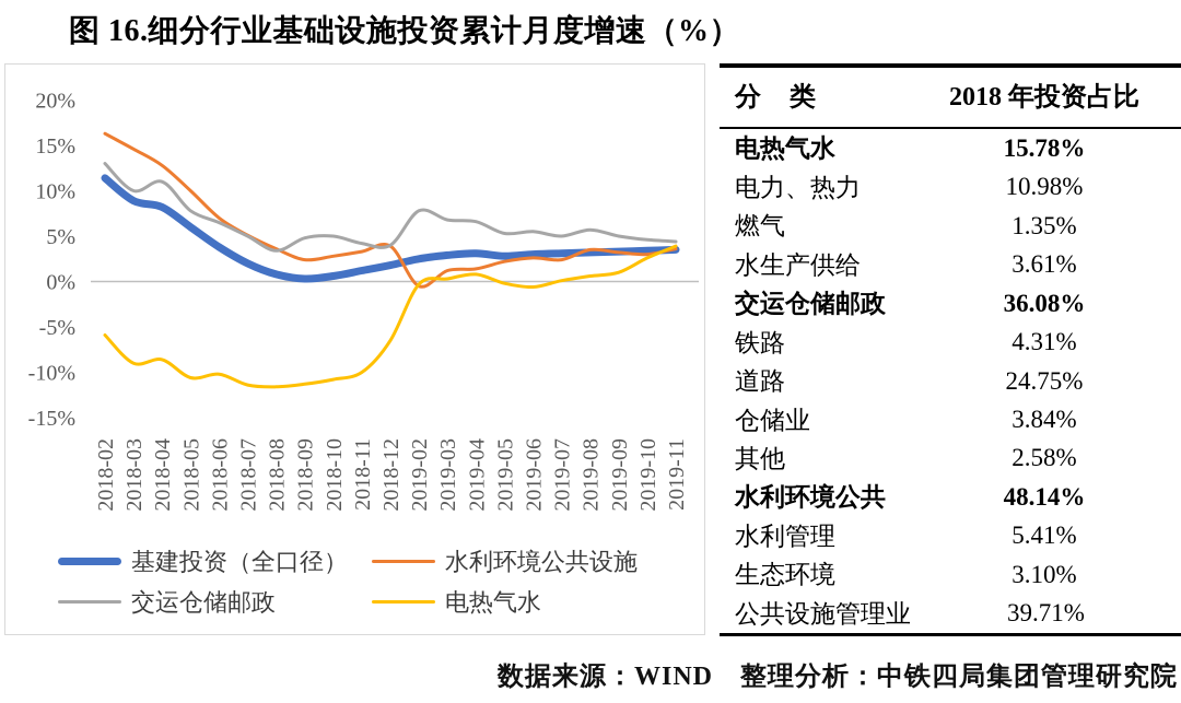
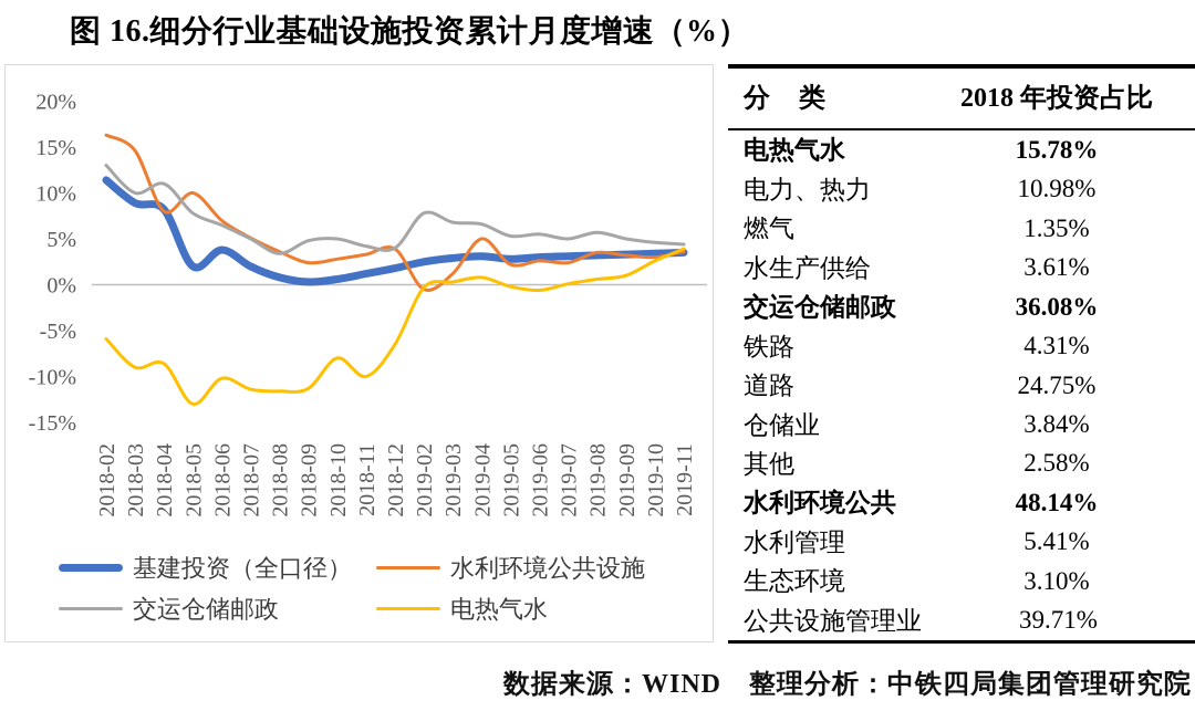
水利环境公共设施/2018-04: 13% -> 8%
基建投资（全口径）/2018-05: 6% -> 2%
电热气水/2018-05: -11% -> -13%
电热气水/2018-10: -11% -> -8%
水利环境公共设施/2019-04: 1% -> 5%
